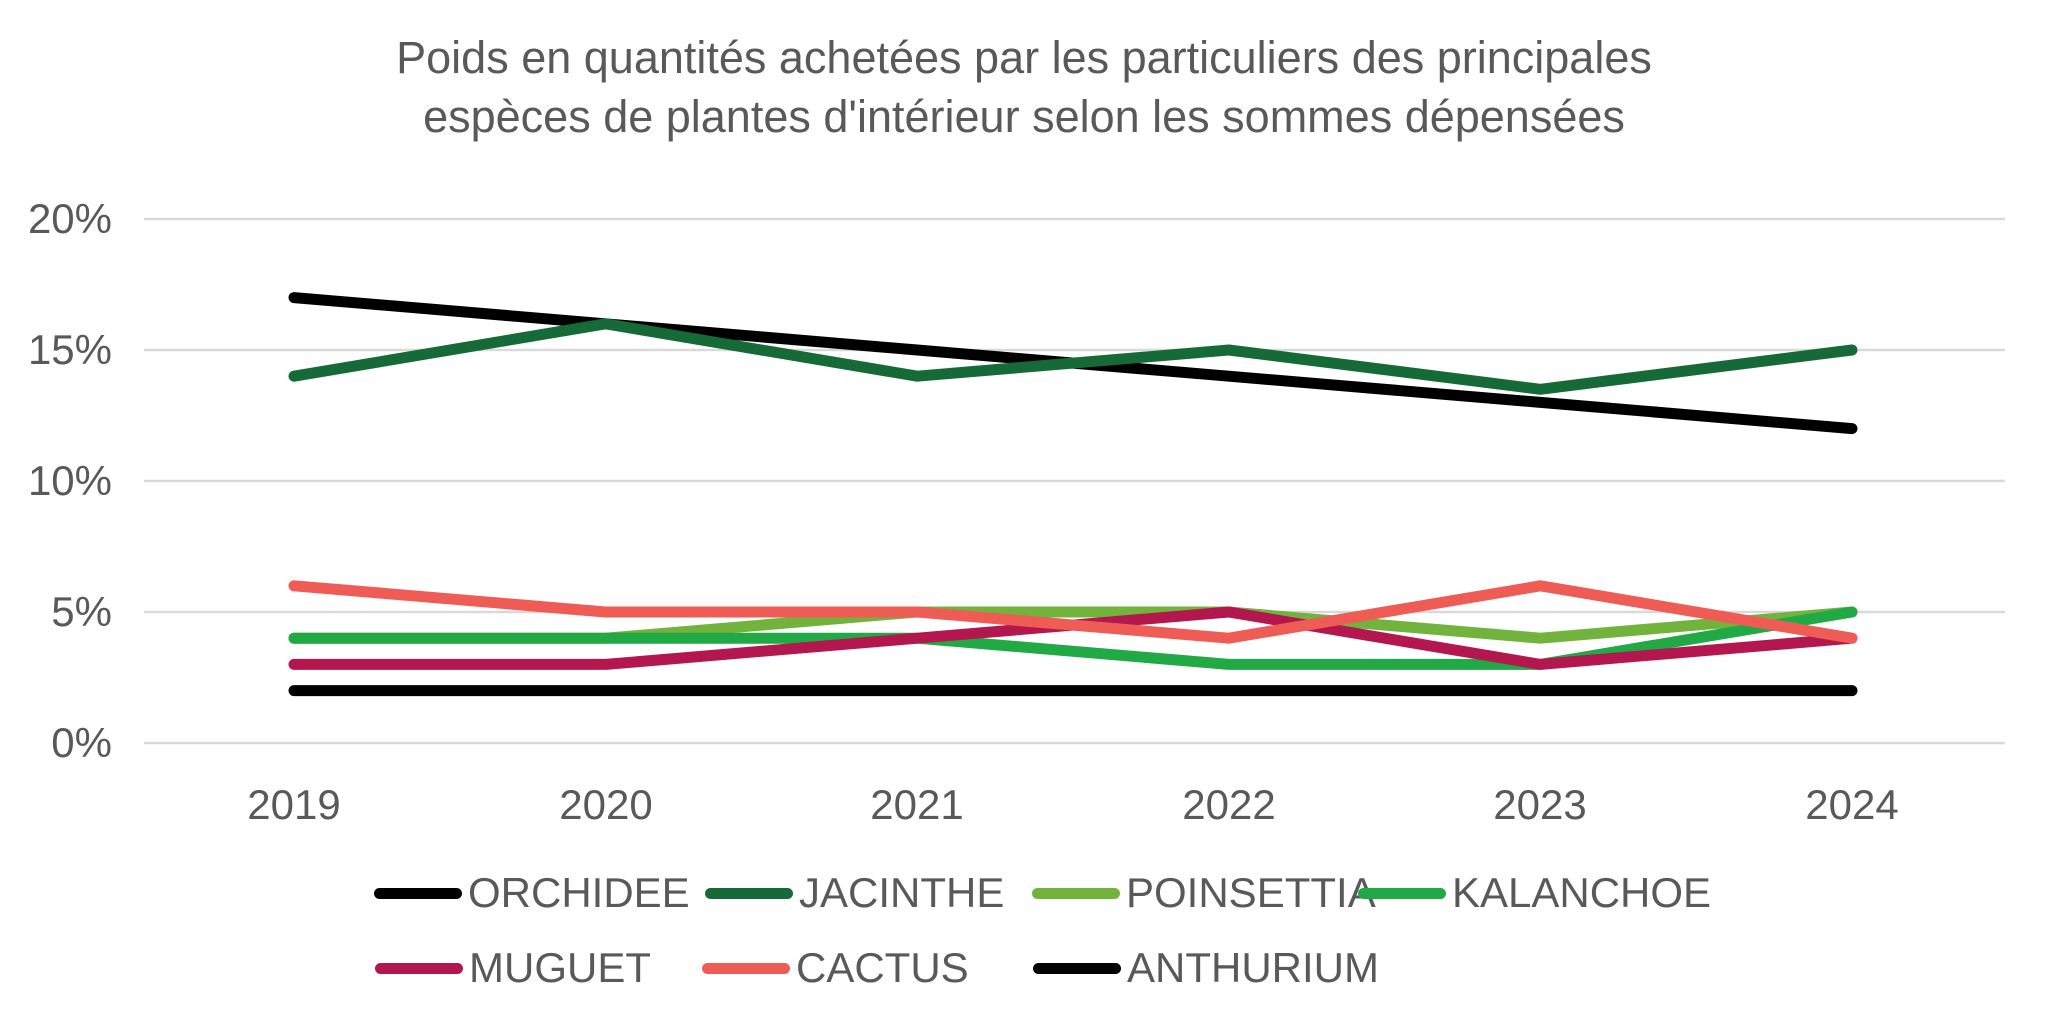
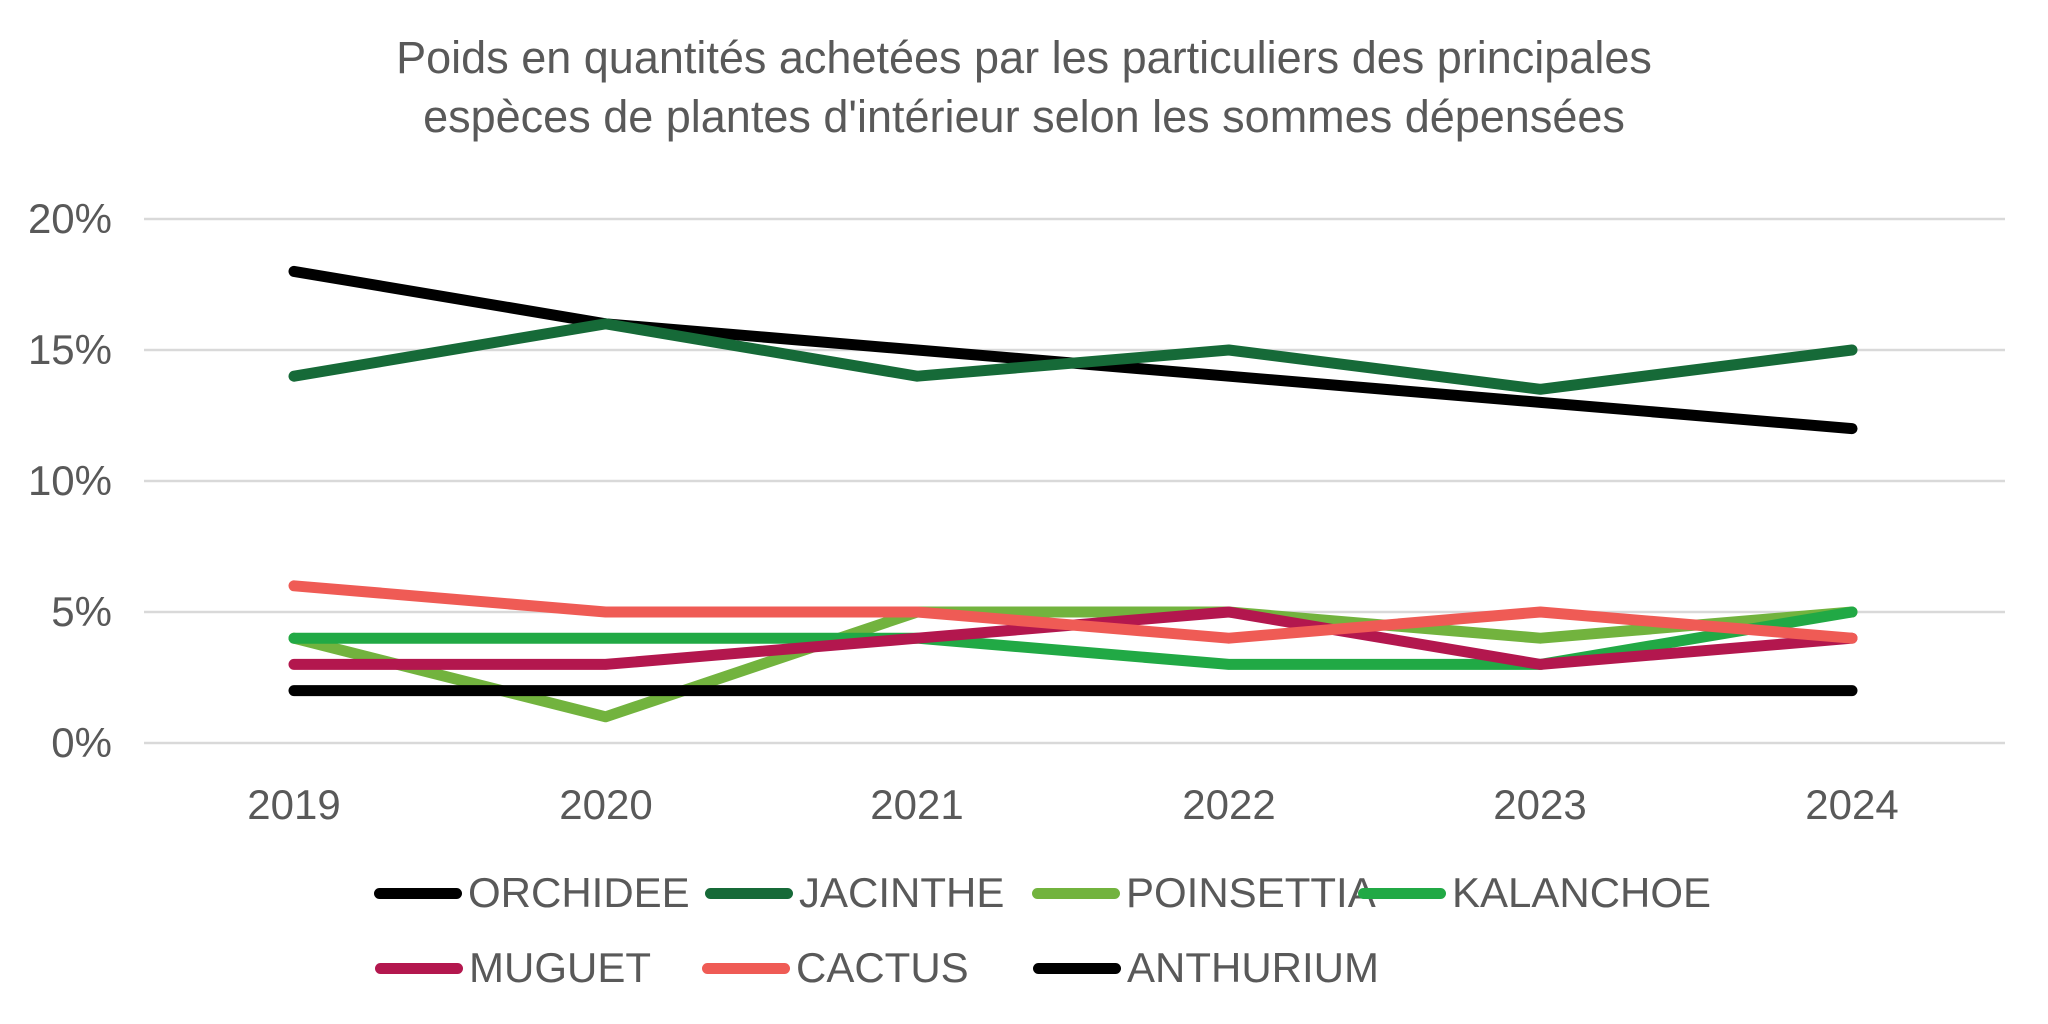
ORCHIDEE/2019: 17% -> 18%
POINSETTIA/2020: 4% -> 1%
CACTUS/2023: 6% -> 5%
